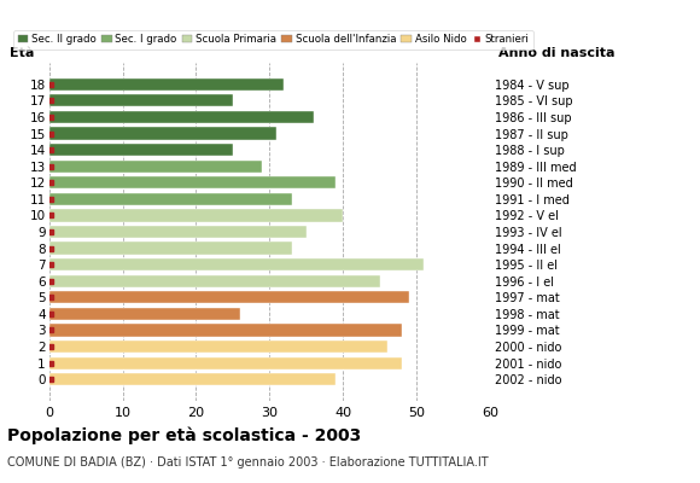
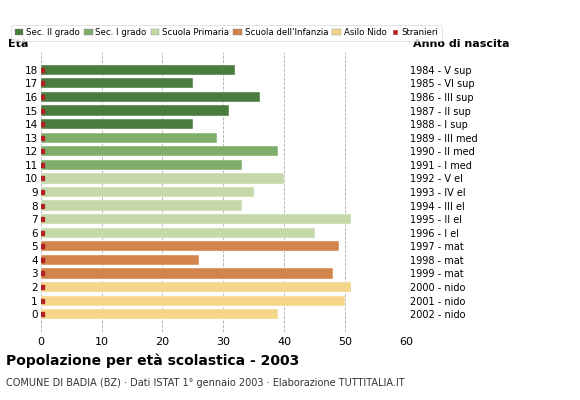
2: 46 -> 51
1: 48 -> 50
